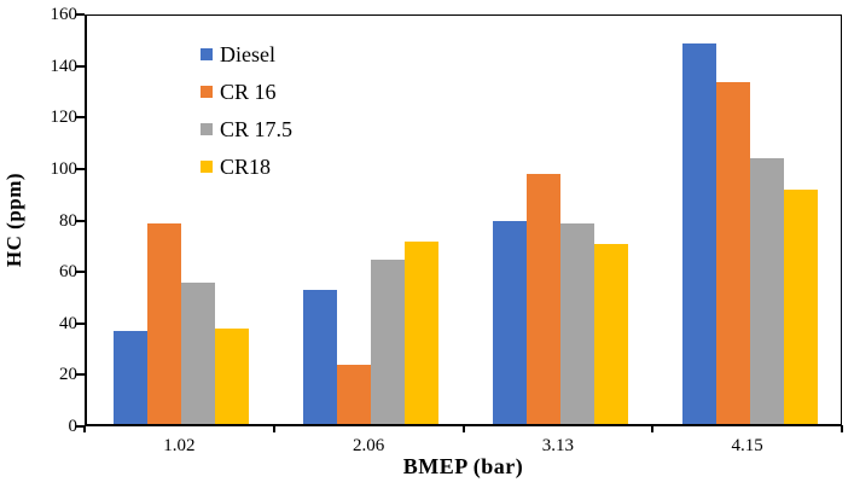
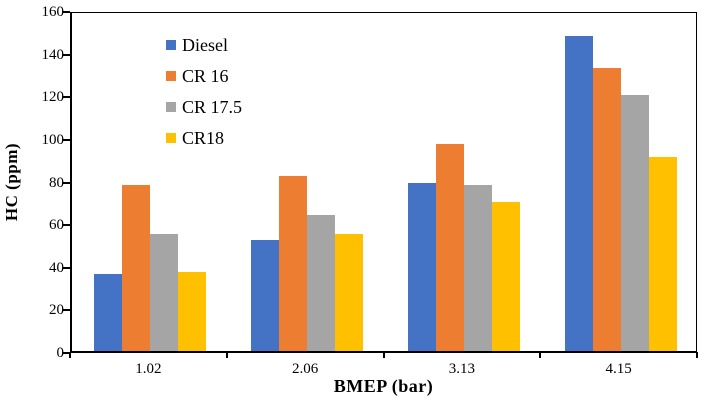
CR 16/2.06: 23 -> 82
CR18/2.06: 71 -> 55
CR 17.5/4.15: 103 -> 120
